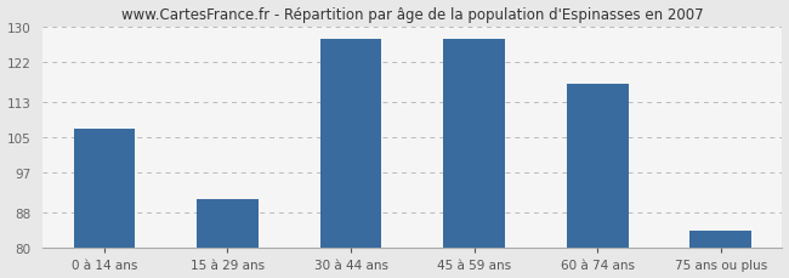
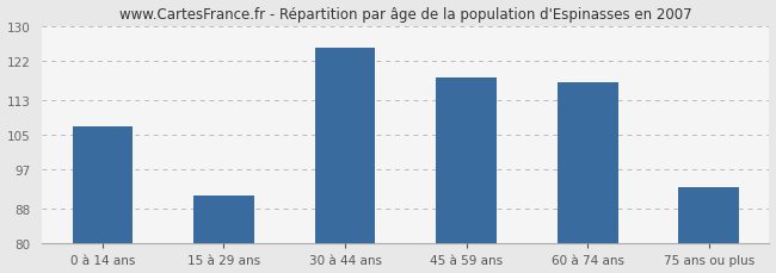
30 à 44 ans: 127 -> 125
45 à 59 ans: 127 -> 118
75 ans ou plus: 84 -> 93
